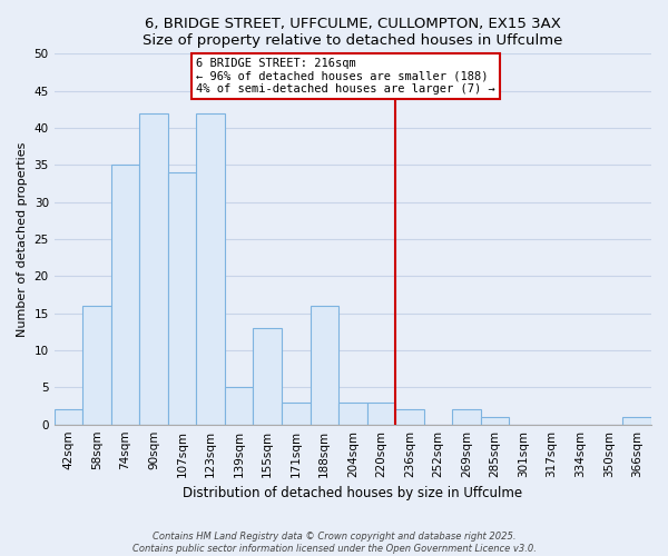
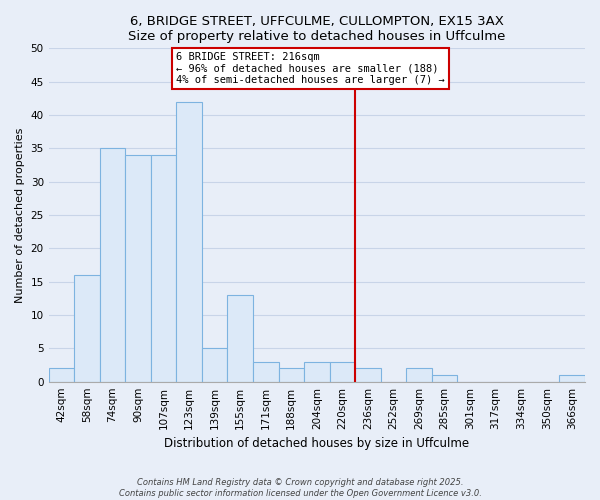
90sqm: 42 -> 34
188sqm: 16 -> 2
